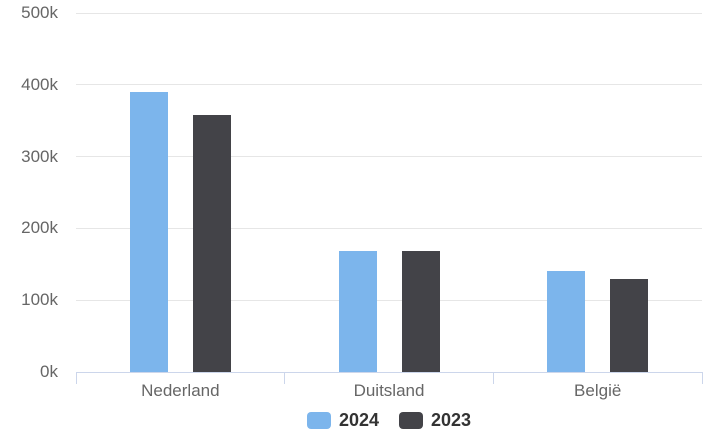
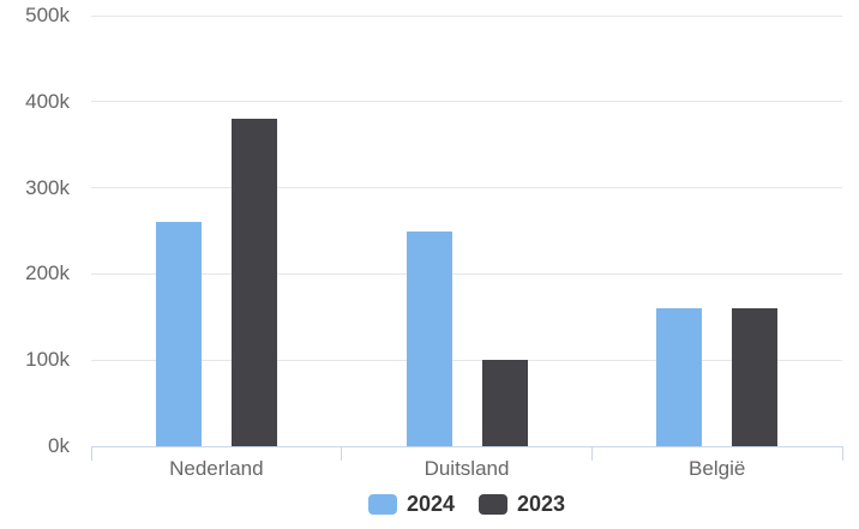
2024/Nederland: 390k -> 260k
2023/Nederland: 360k -> 380k
2024/Duitsland: 170k -> 250k
2023/Duitsland: 170k -> 100k
2024/België: 140k -> 160k
2023/België: 130k -> 160k
